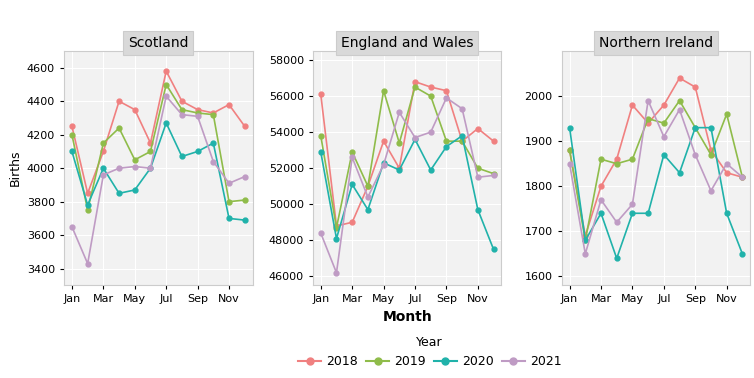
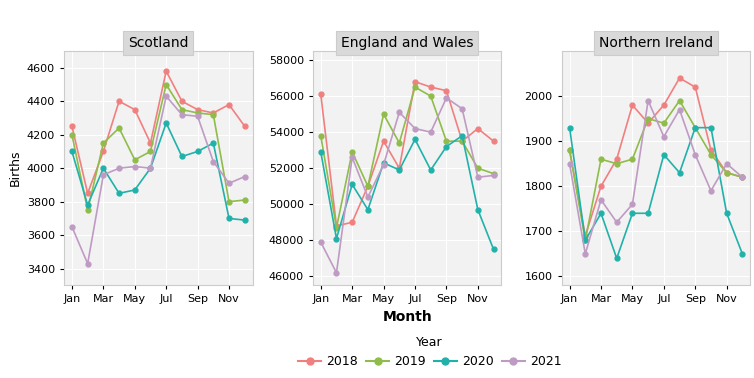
England and Wales/2021/Jan: 48400 -> 47900
England and Wales/2019/May: 56300 -> 55000
England and Wales/2021/Jul: 53700 -> 54200
Northern Ireland/2019/Nov: 1960 -> 1830
